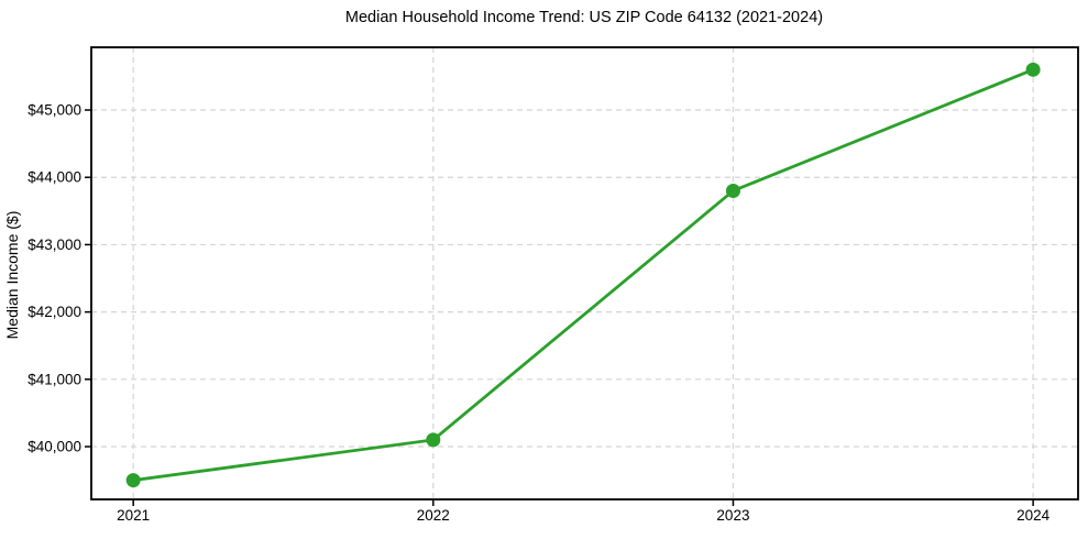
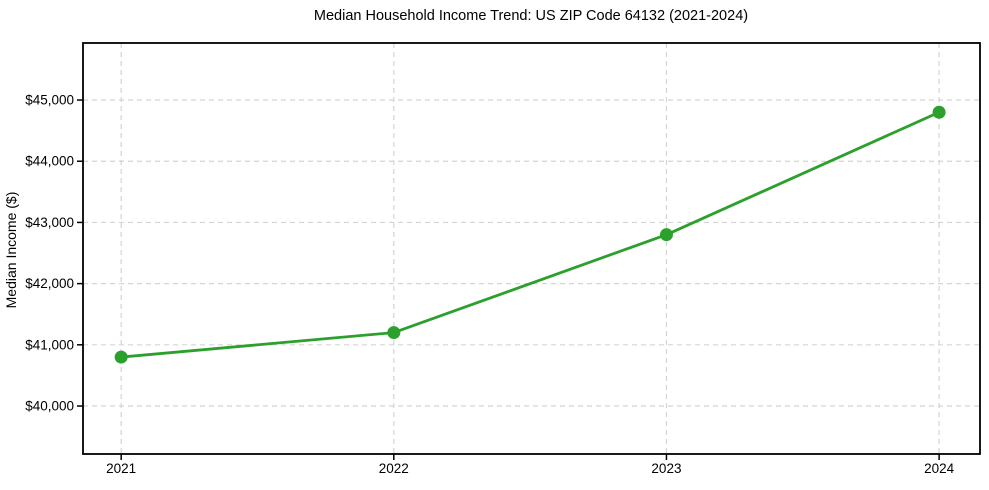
2021: $39500 -> $40800
2022: $40100 -> $41200
2023: $43800 -> $42800
2024: $45600 -> $44800
